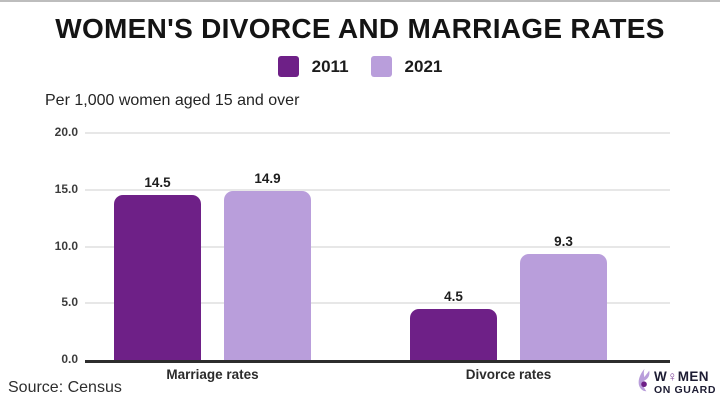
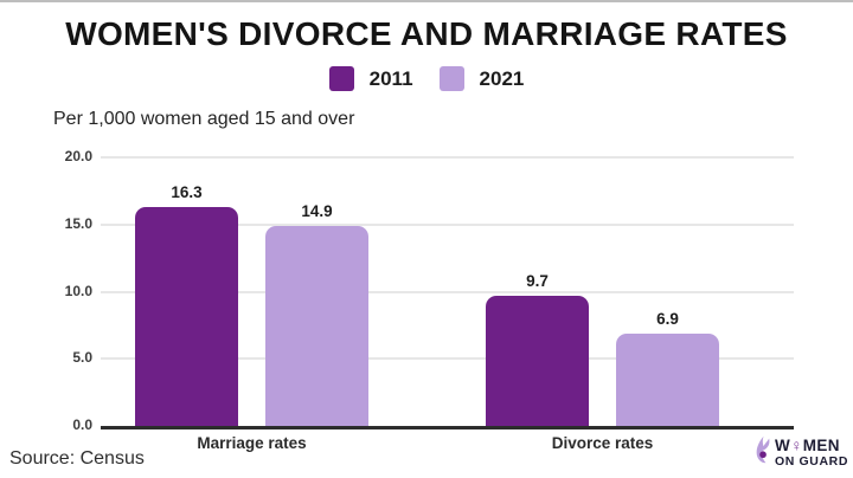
2011/Marriage rates: 14.5 -> 16.3
2011/Divorce rates: 4.5 -> 9.7
2021/Divorce rates: 9.3 -> 6.9
